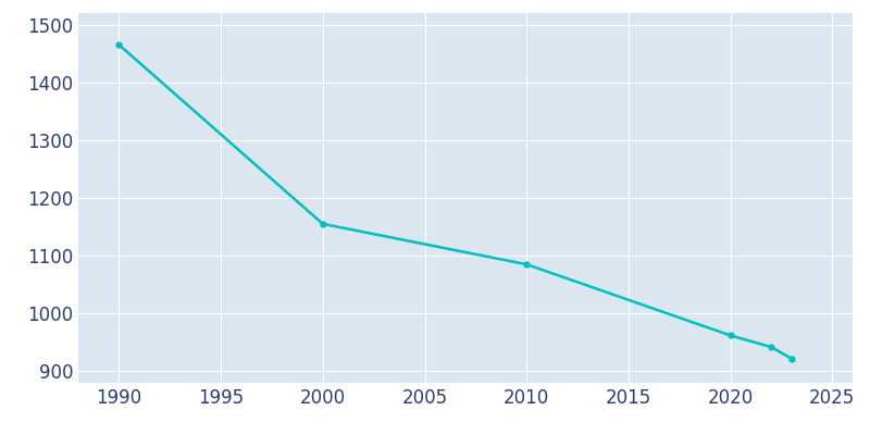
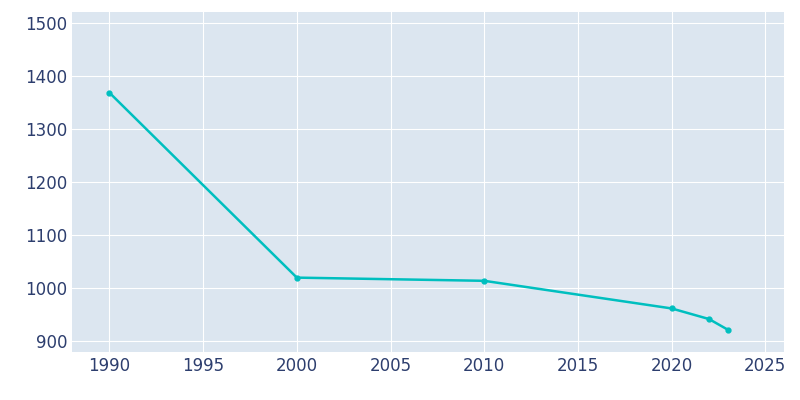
1990: 1465 -> 1368
2000: 1155 -> 1020
2010: 1085 -> 1014
